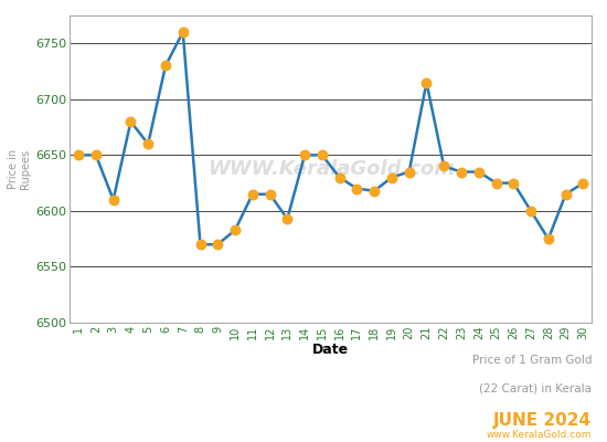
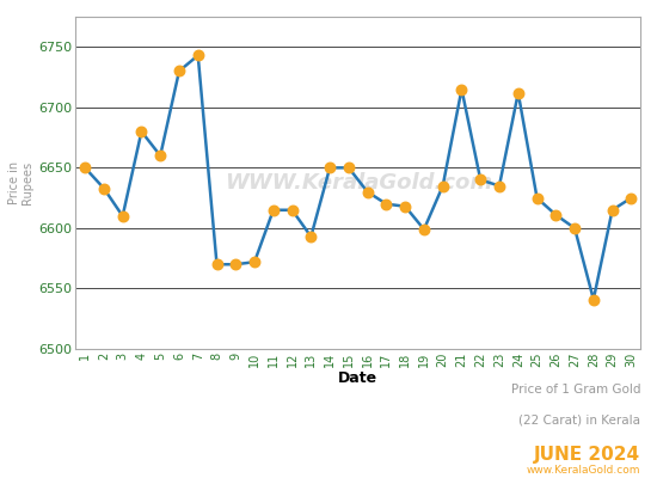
2: 6650 -> 6633
7: 6760 -> 6743
10: 6583 -> 6572
19: 6630 -> 6599
24: 6635 -> 6712
26: 6625 -> 6611
28: 6575 -> 6541
